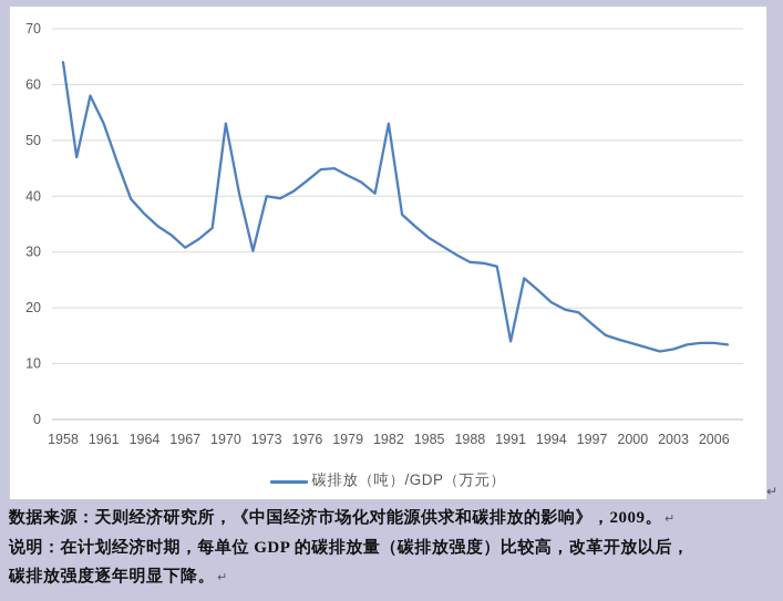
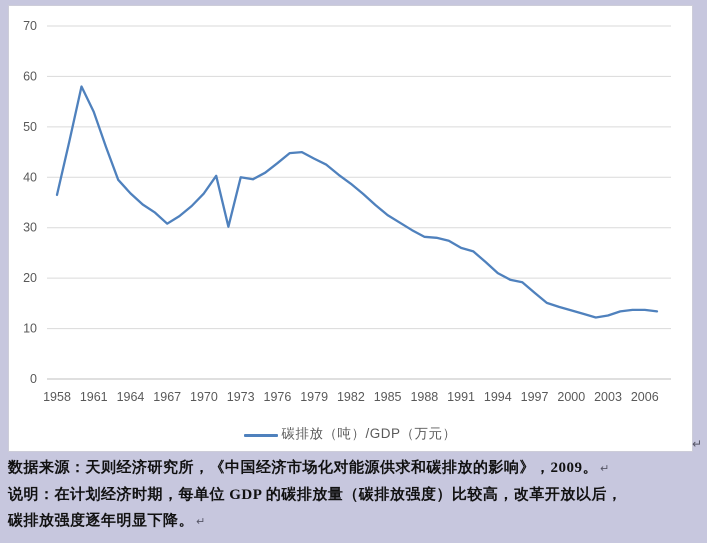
1958: 64 -> 36
1970: 53 -> 37
1982: 53 -> 39
1991: 14 -> 26
